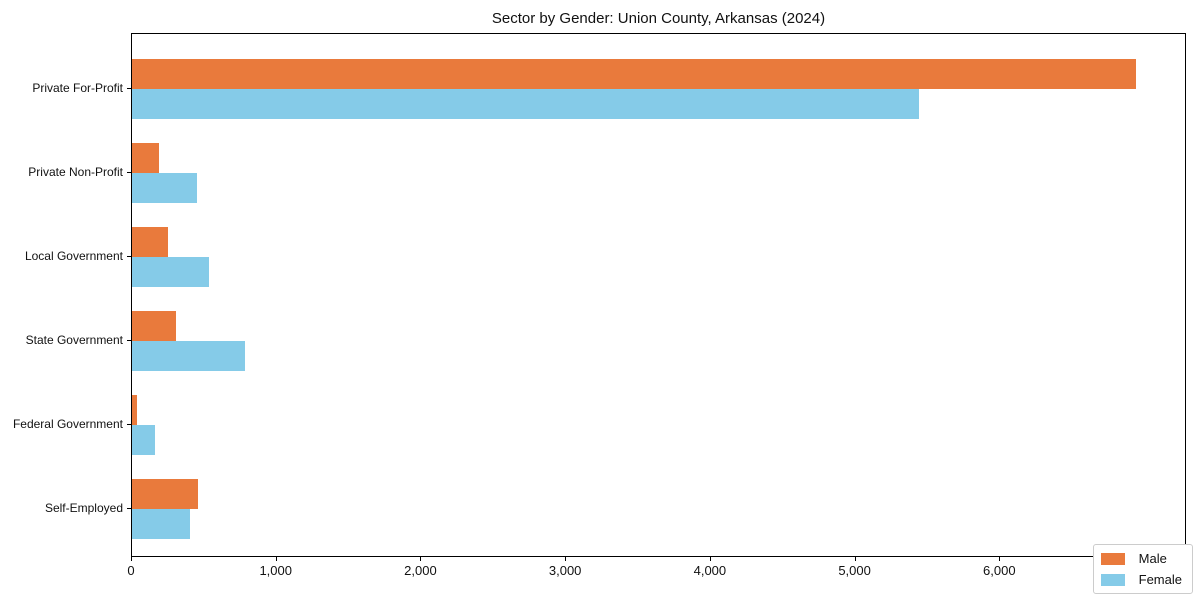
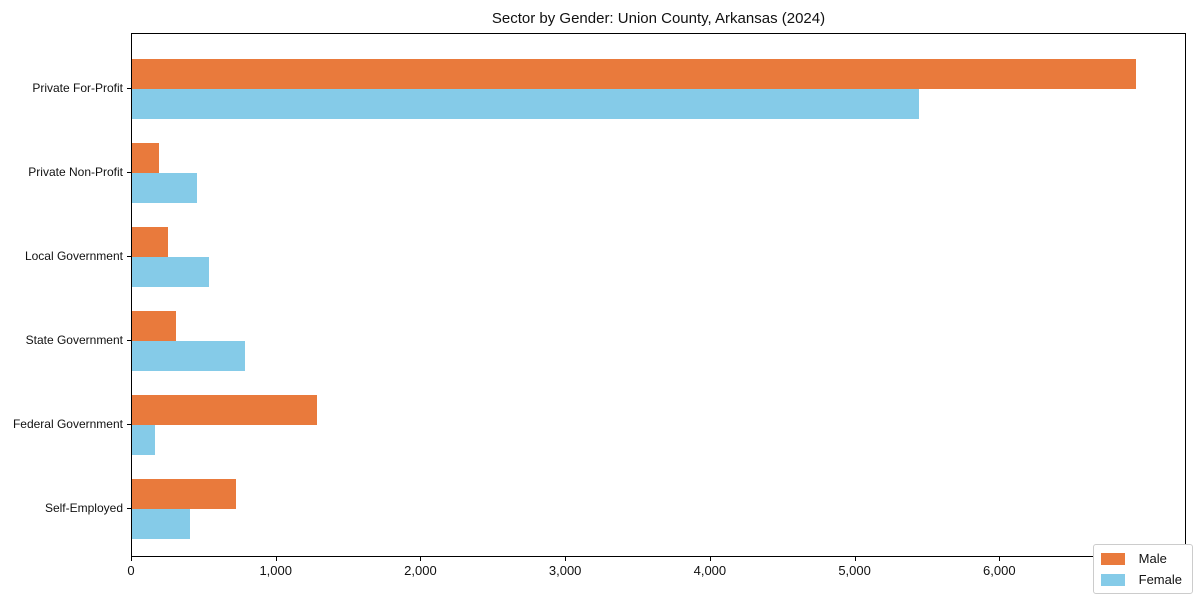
Male/Federal Government: 40 -> 1280
Male/Self-Employed: 460 -> 720
